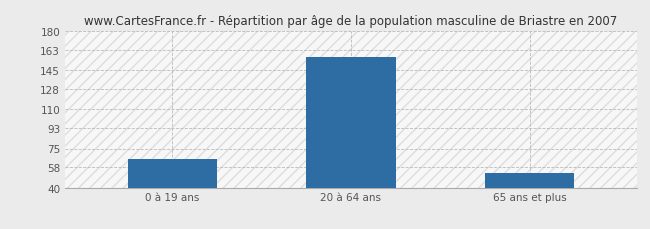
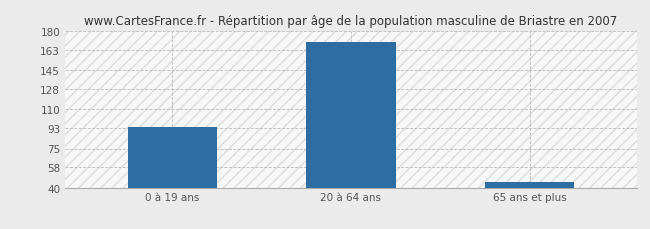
0 à 19 ans: 66 -> 94
20 à 64 ans: 157 -> 170
65 ans et plus: 53 -> 45
